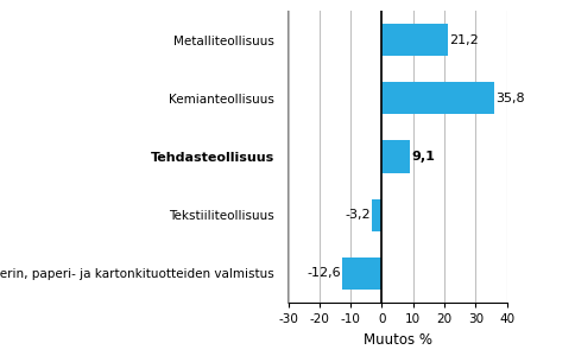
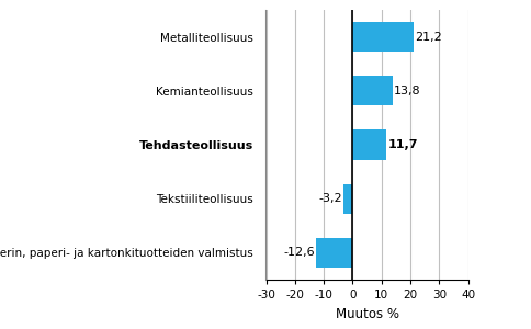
Kemianteollisuus: 35,8 -> 13,8
Tehdasteollisuus: 9,1 -> 11,7
